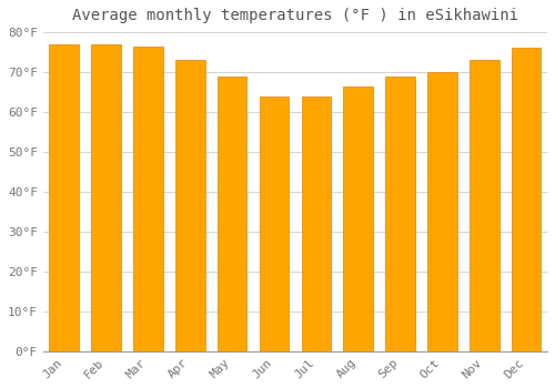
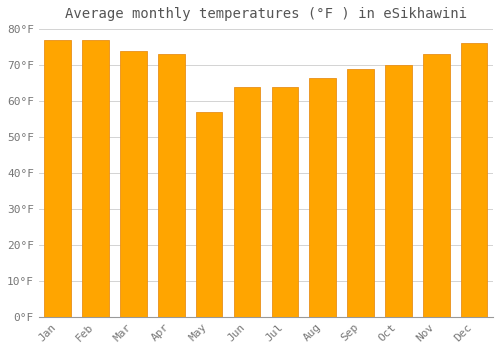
Mar: 76.5°F -> 74.0°F
May: 69.0°F -> 57.0°F
